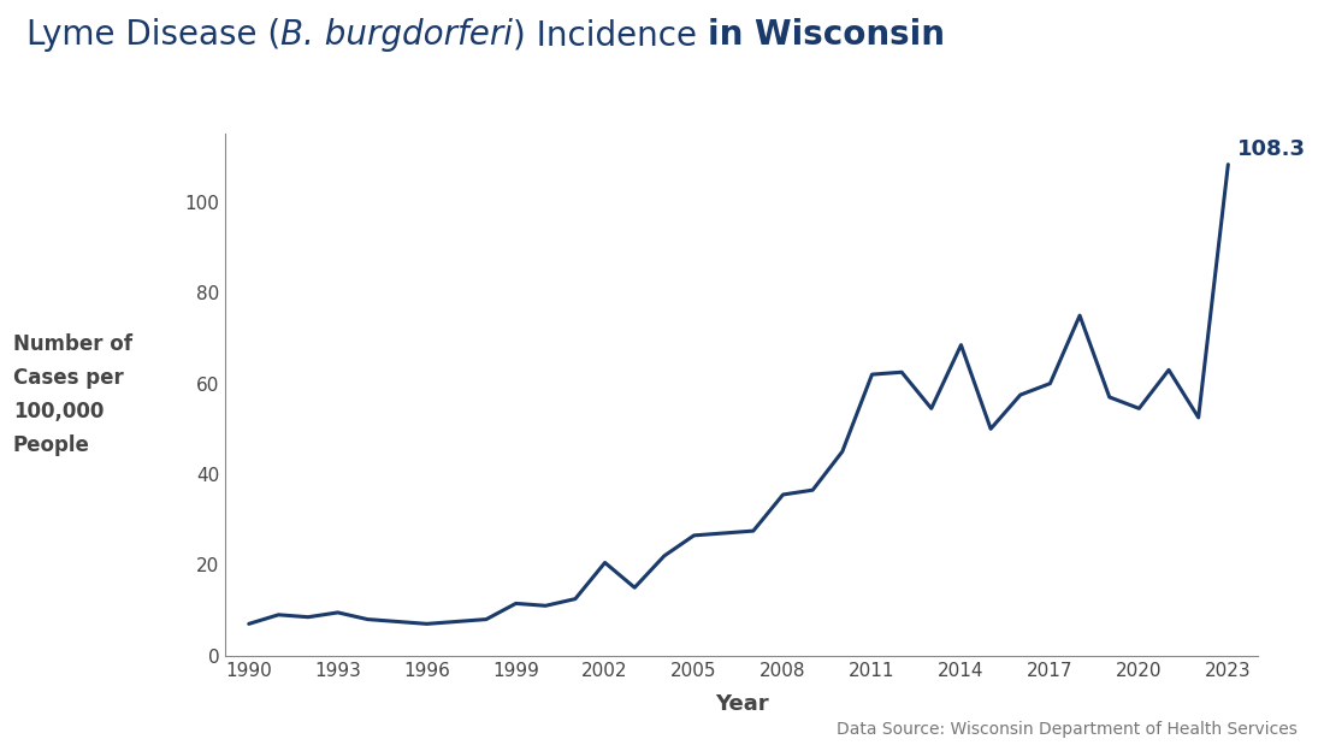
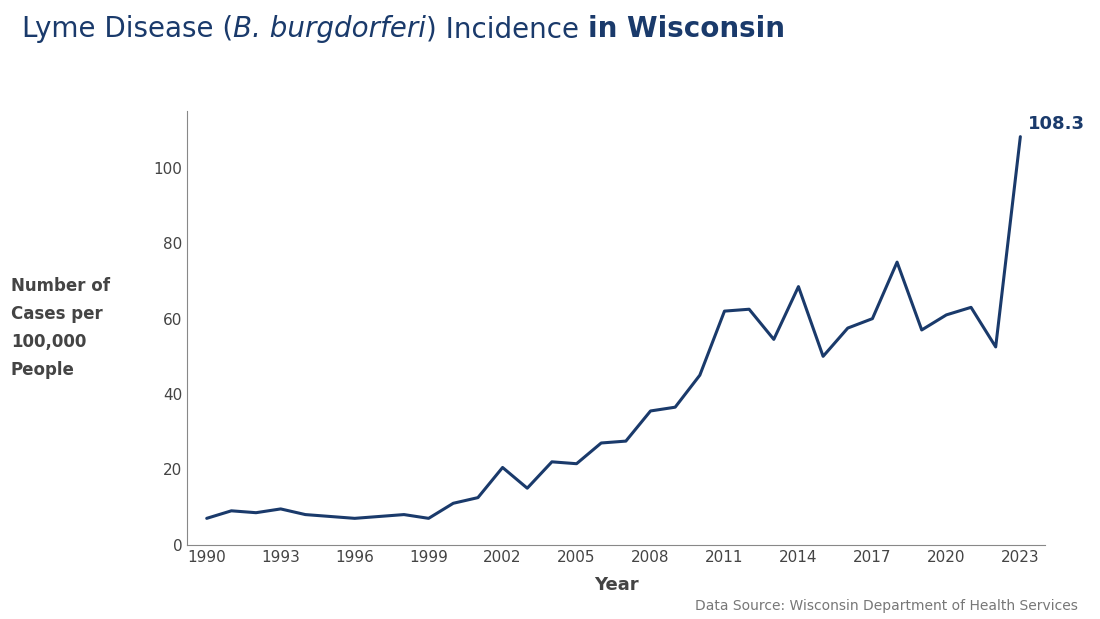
1999: 11.5 -> 7.0
2005: 26.5 -> 21.5
2020: 54.5 -> 61.0
